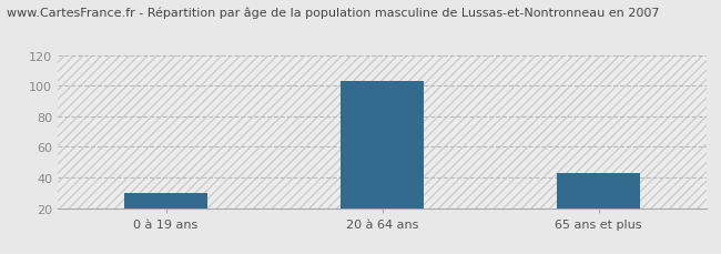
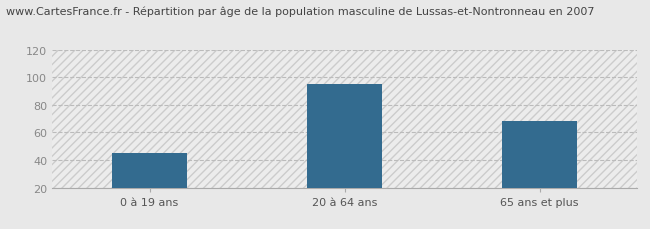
0 à 19 ans: 30 -> 45
20 à 64 ans: 103 -> 95
65 ans et plus: 43 -> 68
